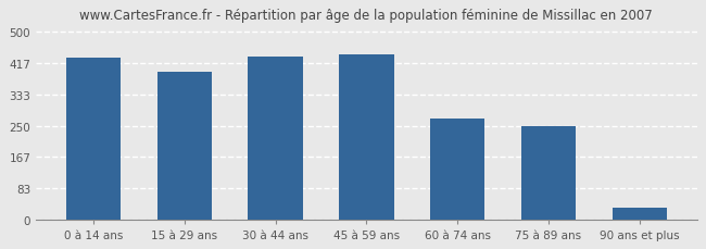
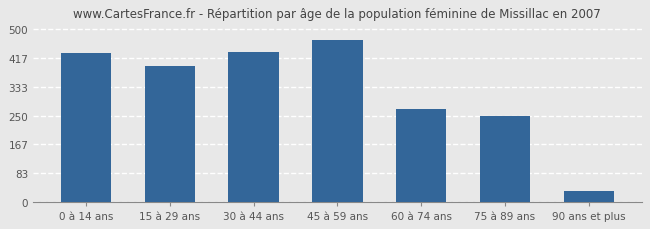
45 à 59 ans: 440 -> 468
